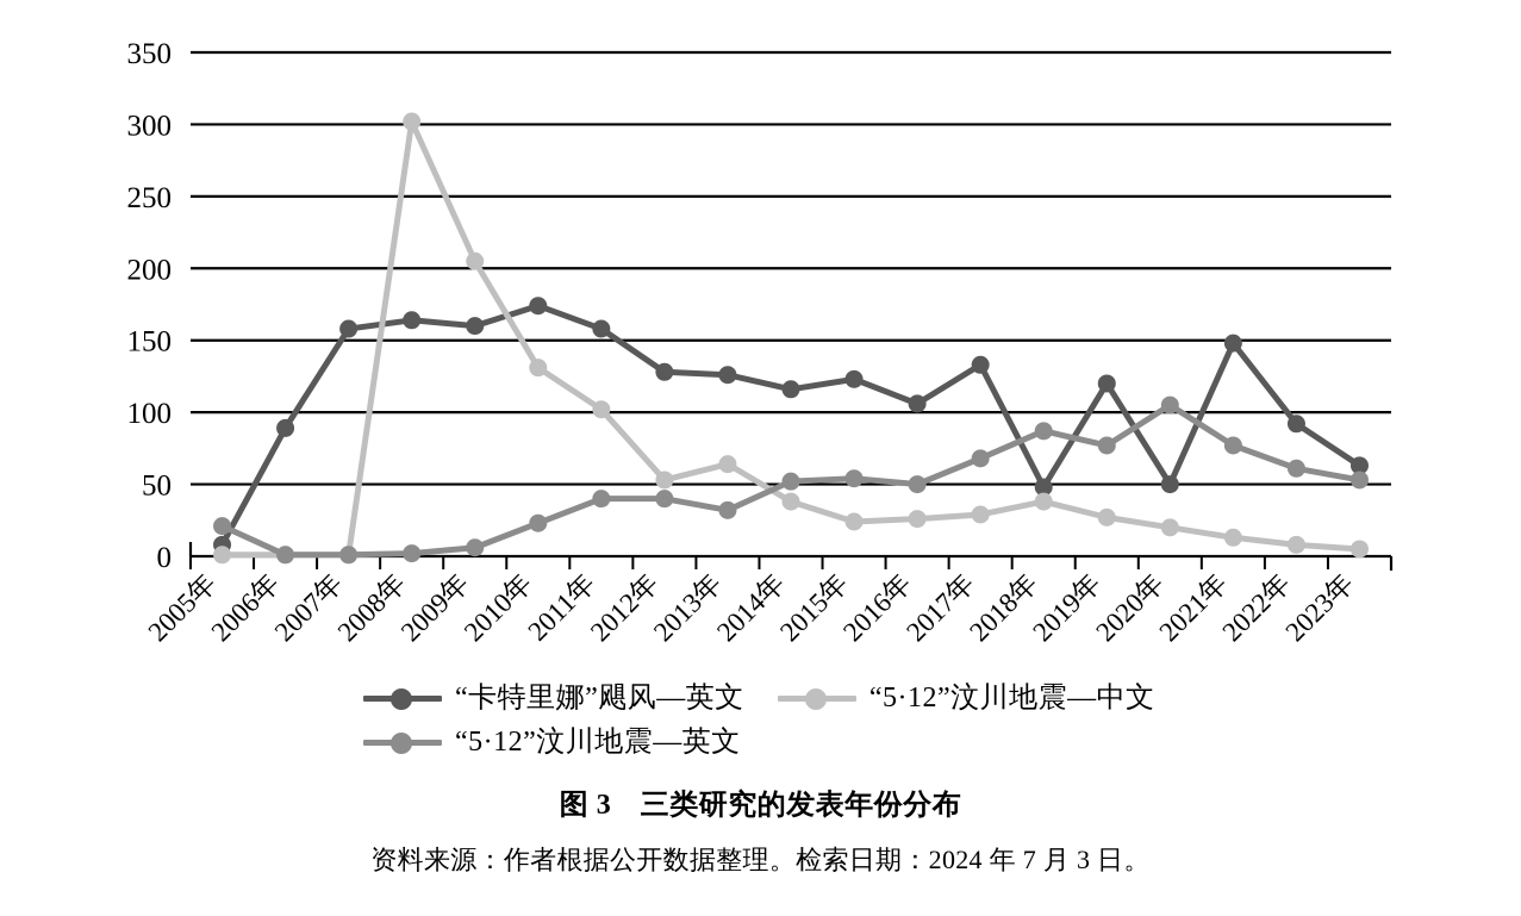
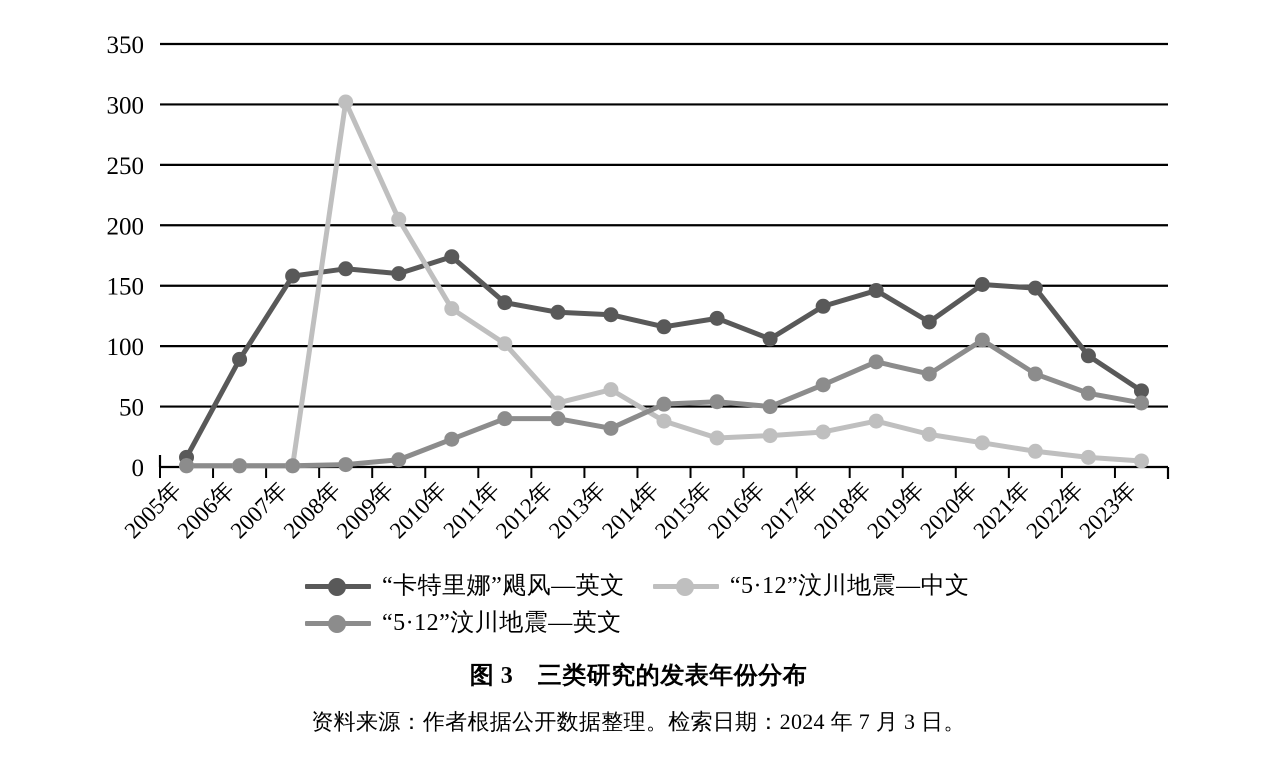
“5·12”汶川地震—英文/2005年: 21 -> 1
“卡特里娜”飓风—英文/2011年: 158 -> 136
“卡特里娜”飓风—英文/2018年: 48 -> 146
“卡特里娜”飓风—英文/2020年: 50 -> 151
